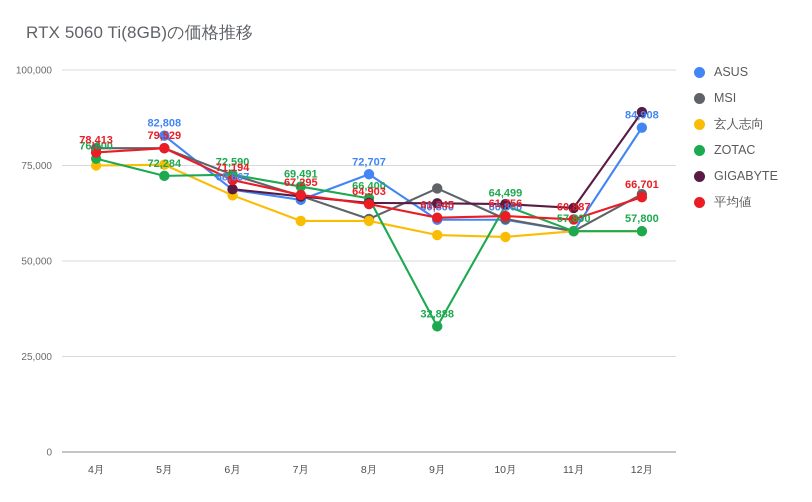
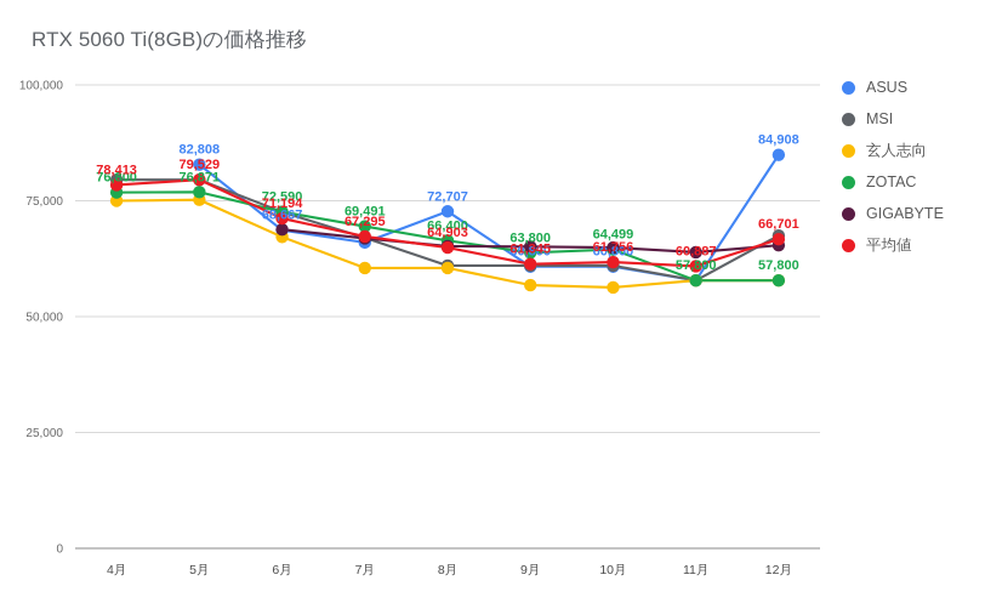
ZOTAC/5月: 72,284 -> 76,871
MSI/9月: 69000 -> 61000
ZOTAC/9月: 32,888 -> 63,800
GIGABYTE/12月: 89000 -> 65000
